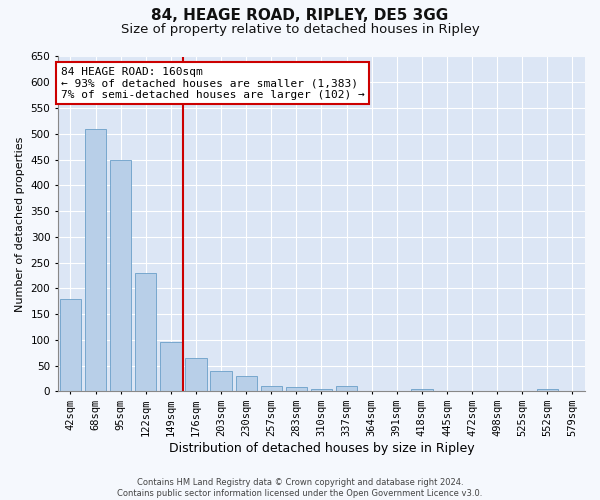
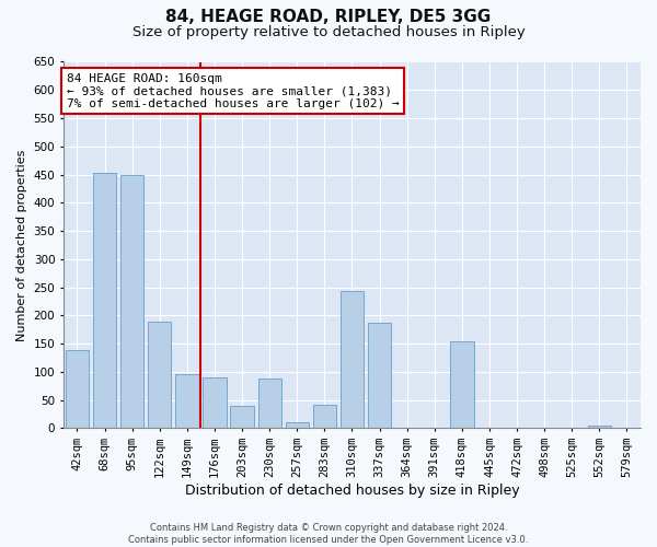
42sqm: 180 -> 138
68sqm: 510 -> 452
122sqm: 230 -> 188
176sqm: 65 -> 90
230sqm: 30 -> 88
283sqm: 8 -> 42
310sqm: 5 -> 244
337sqm: 10 -> 186
418sqm: 5 -> 154
